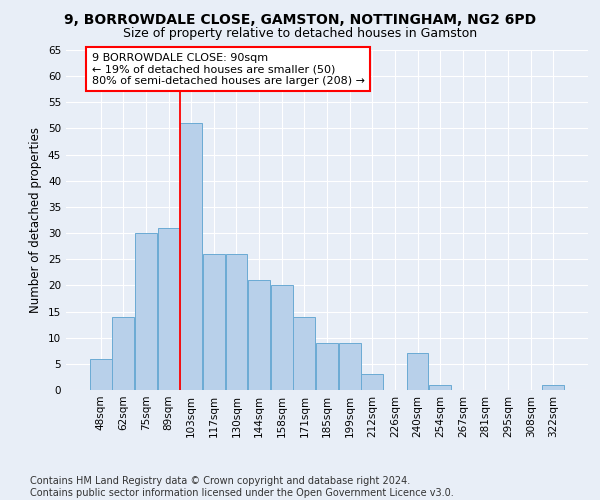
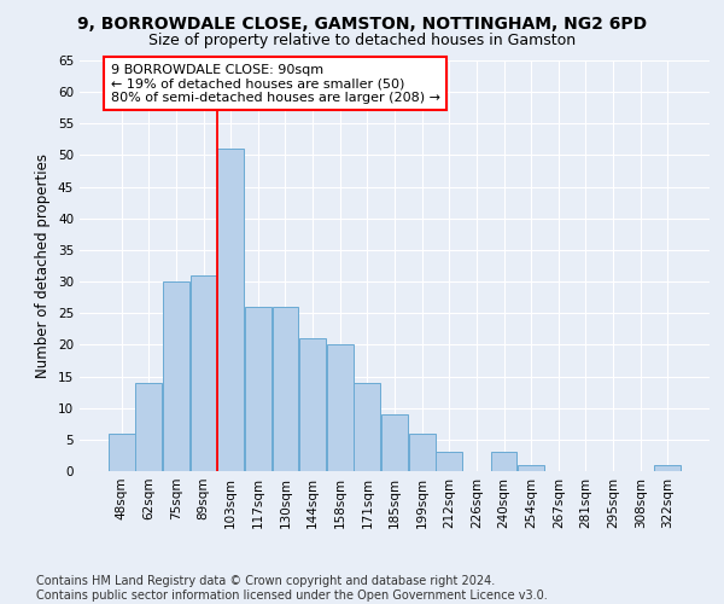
199sqm: 9 -> 6
240sqm: 7 -> 3
